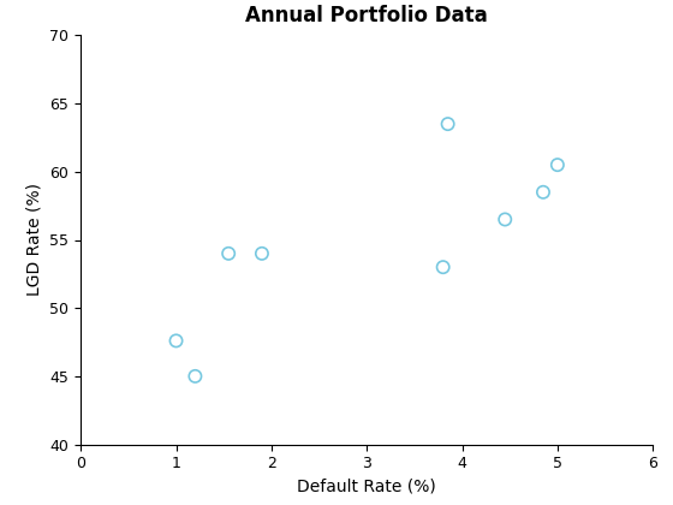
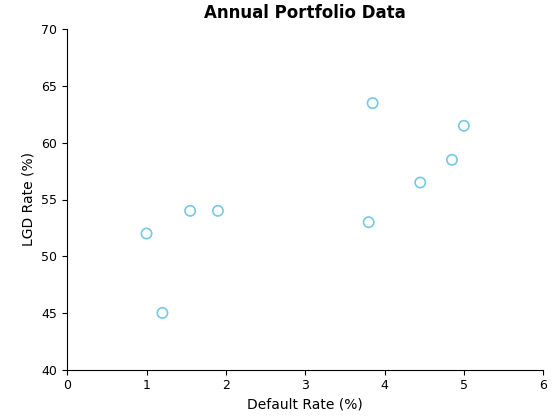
1: 47.6 -> 52.0
5: 60.5 -> 61.5
